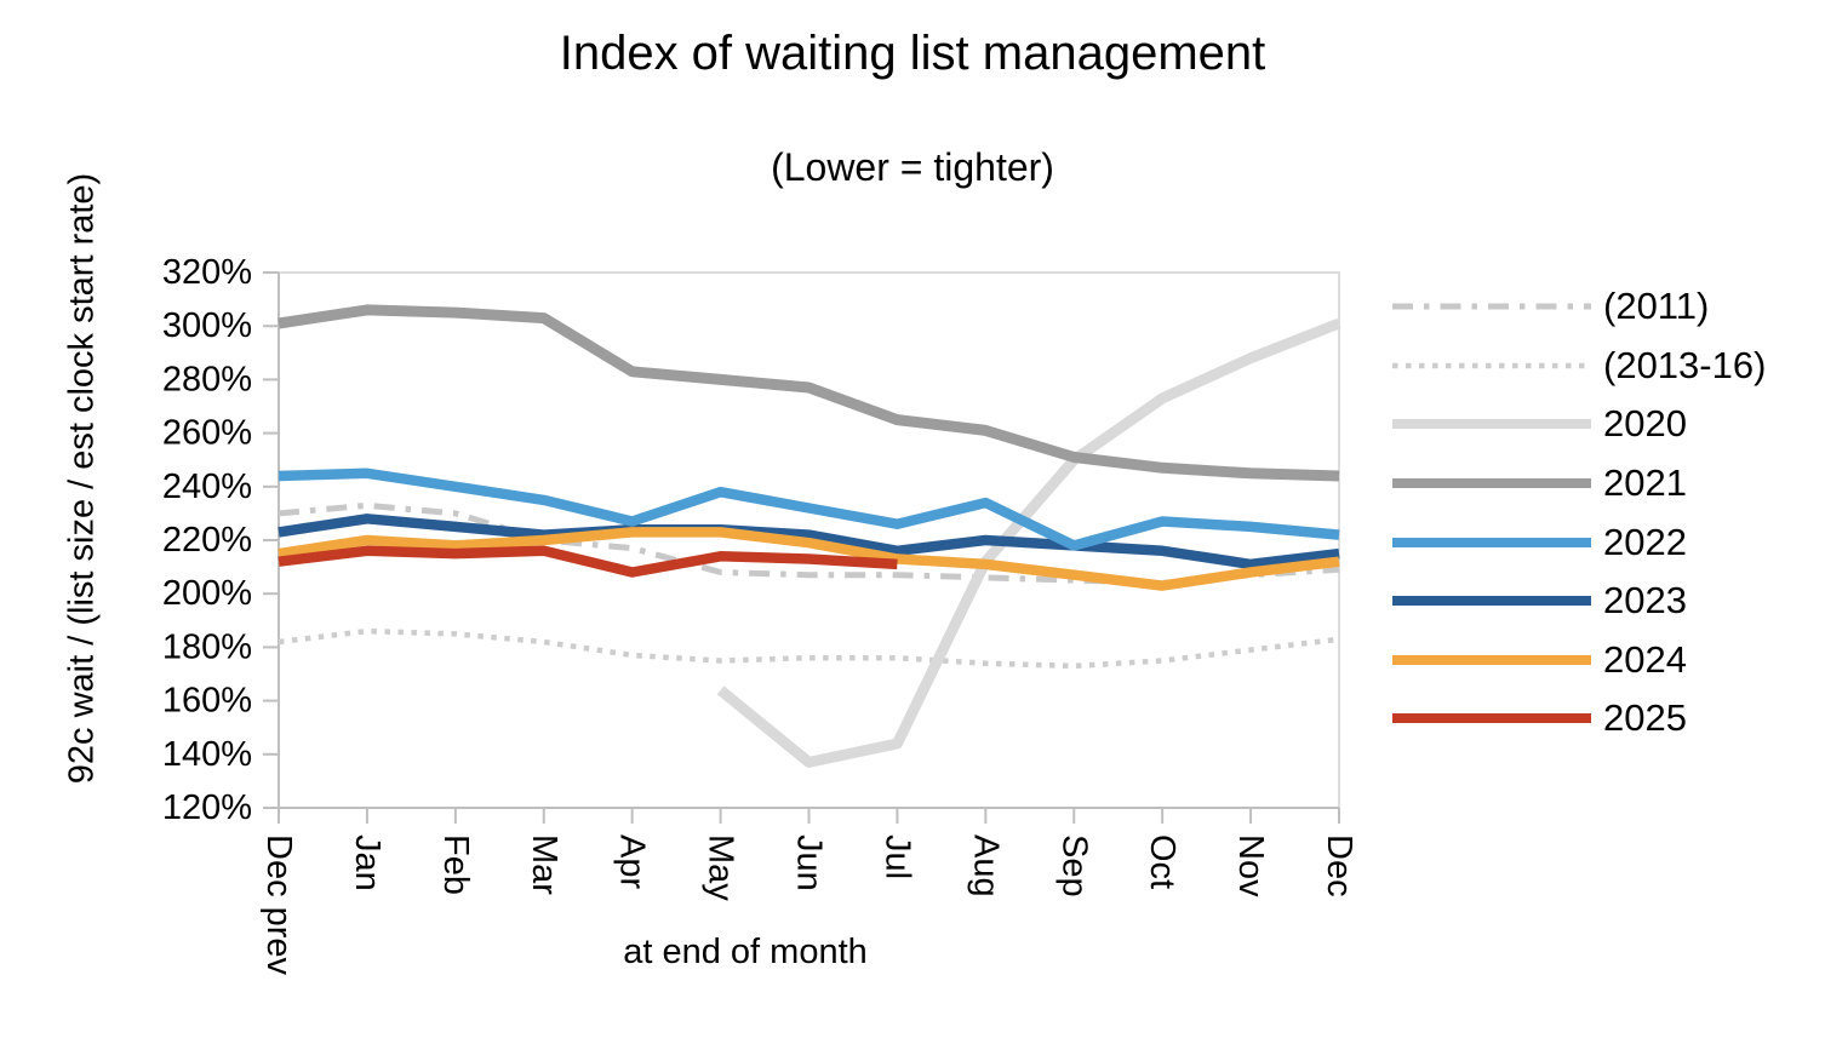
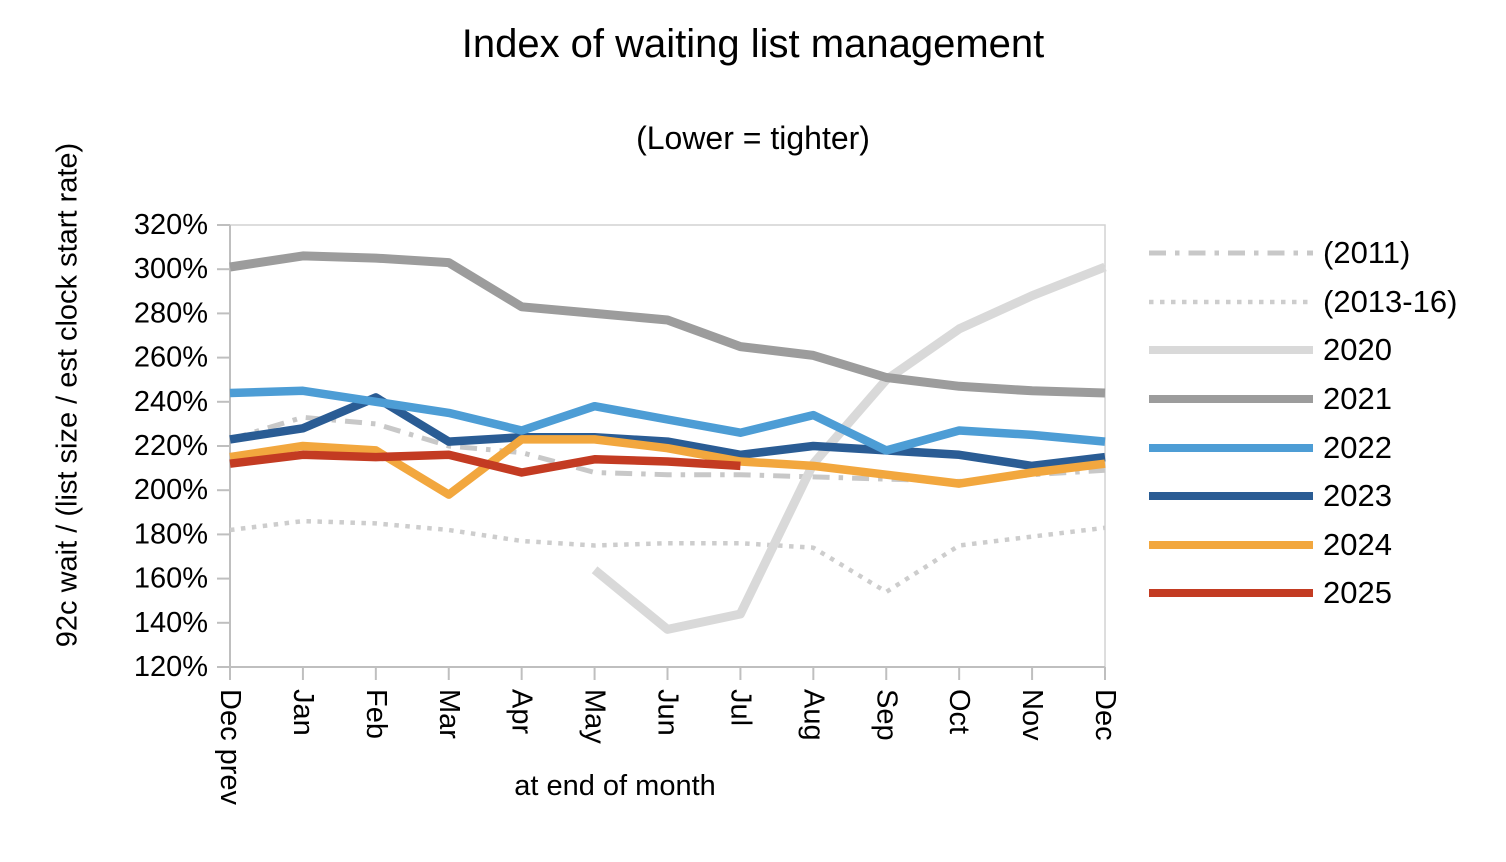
(2011)/Dec prev: 230% -> 223%
2023/Feb: 225% -> 242%
2024/Mar: 220% -> 198%
(2013-16)/Sep: 173% -> 154%
